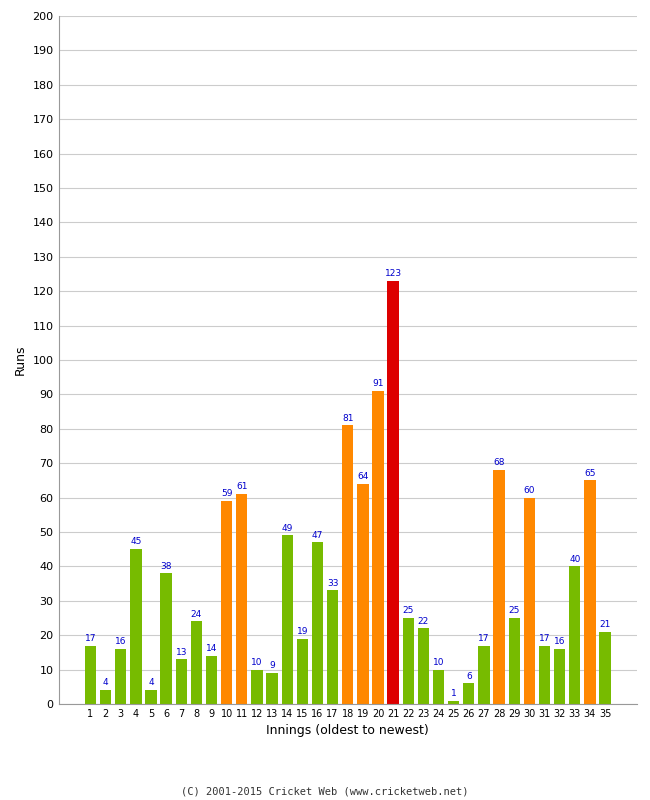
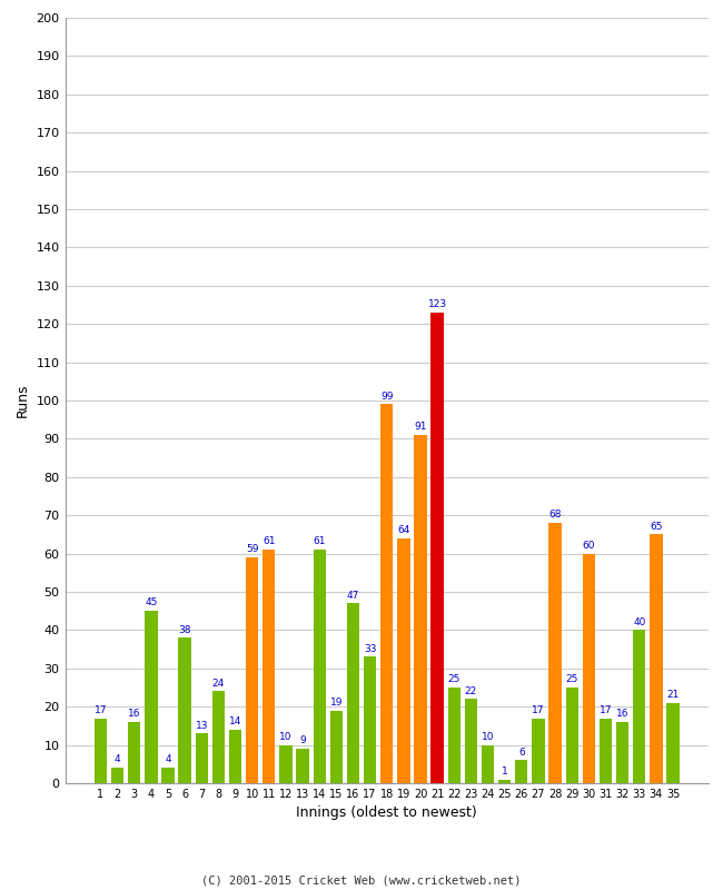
14: 49 -> 61
18: 81 -> 99
